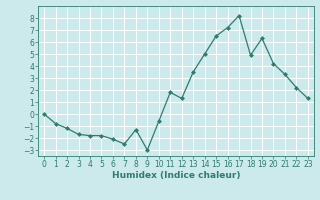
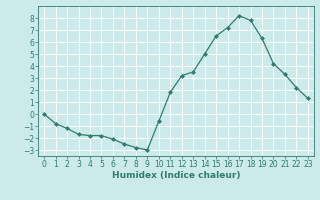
8: -1.3 -> -2.8
12: 1.3 -> 3.2
18: 4.9 -> 7.8
